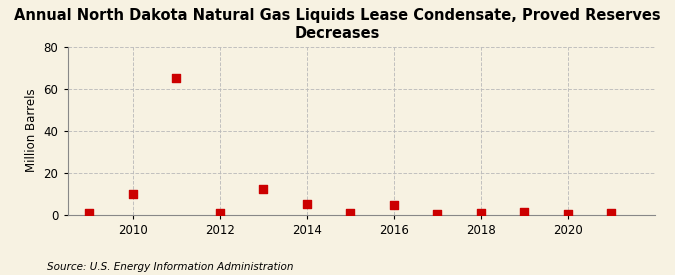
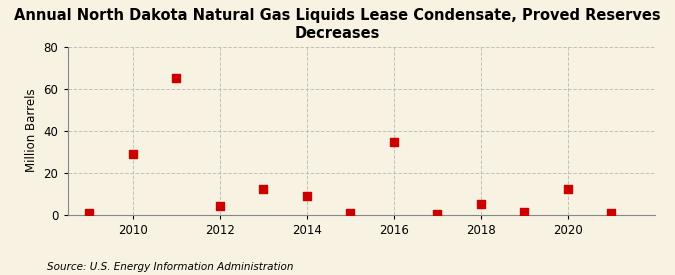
2010: 10.0 -> 29.0
2012: 0.8 -> 4.0
2014: 5.0 -> 9.0
2016: 4.5 -> 34.5
2018: 0.5 -> 5.0
2020: 0.3 -> 12.0
